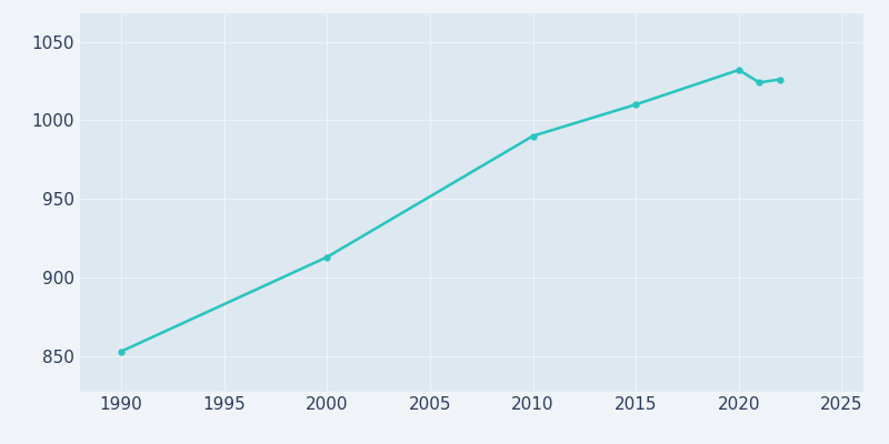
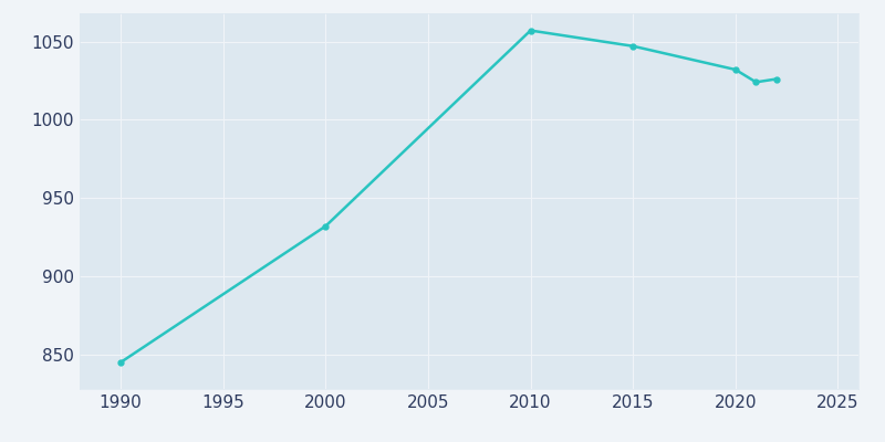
1990: 853 -> 845
2000: 913 -> 932
2010: 990 -> 1057
2015: 1010 -> 1047
